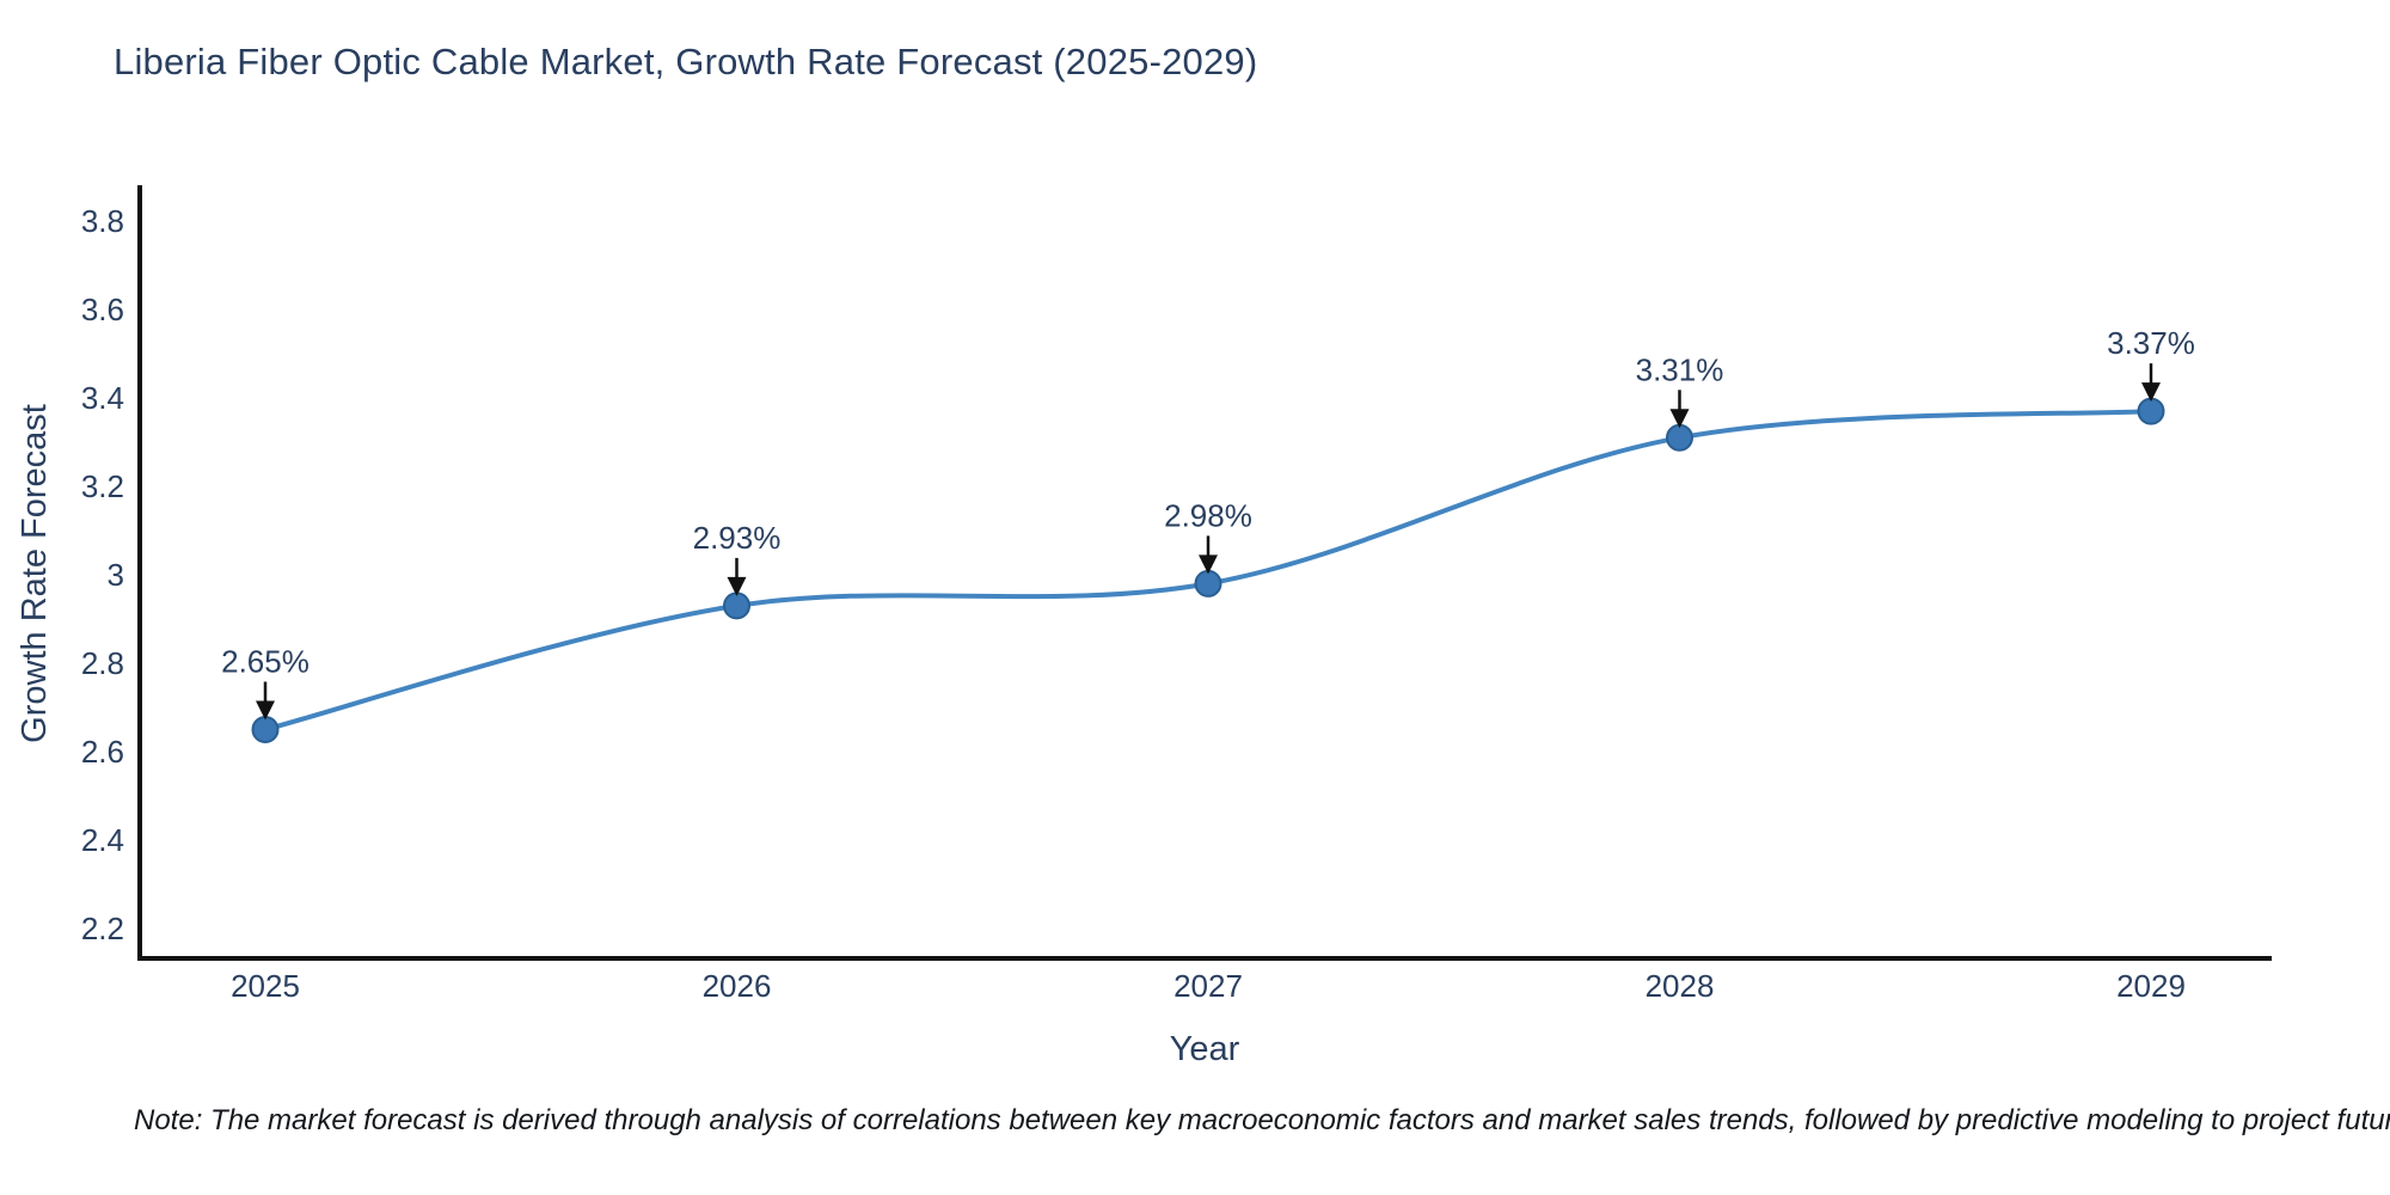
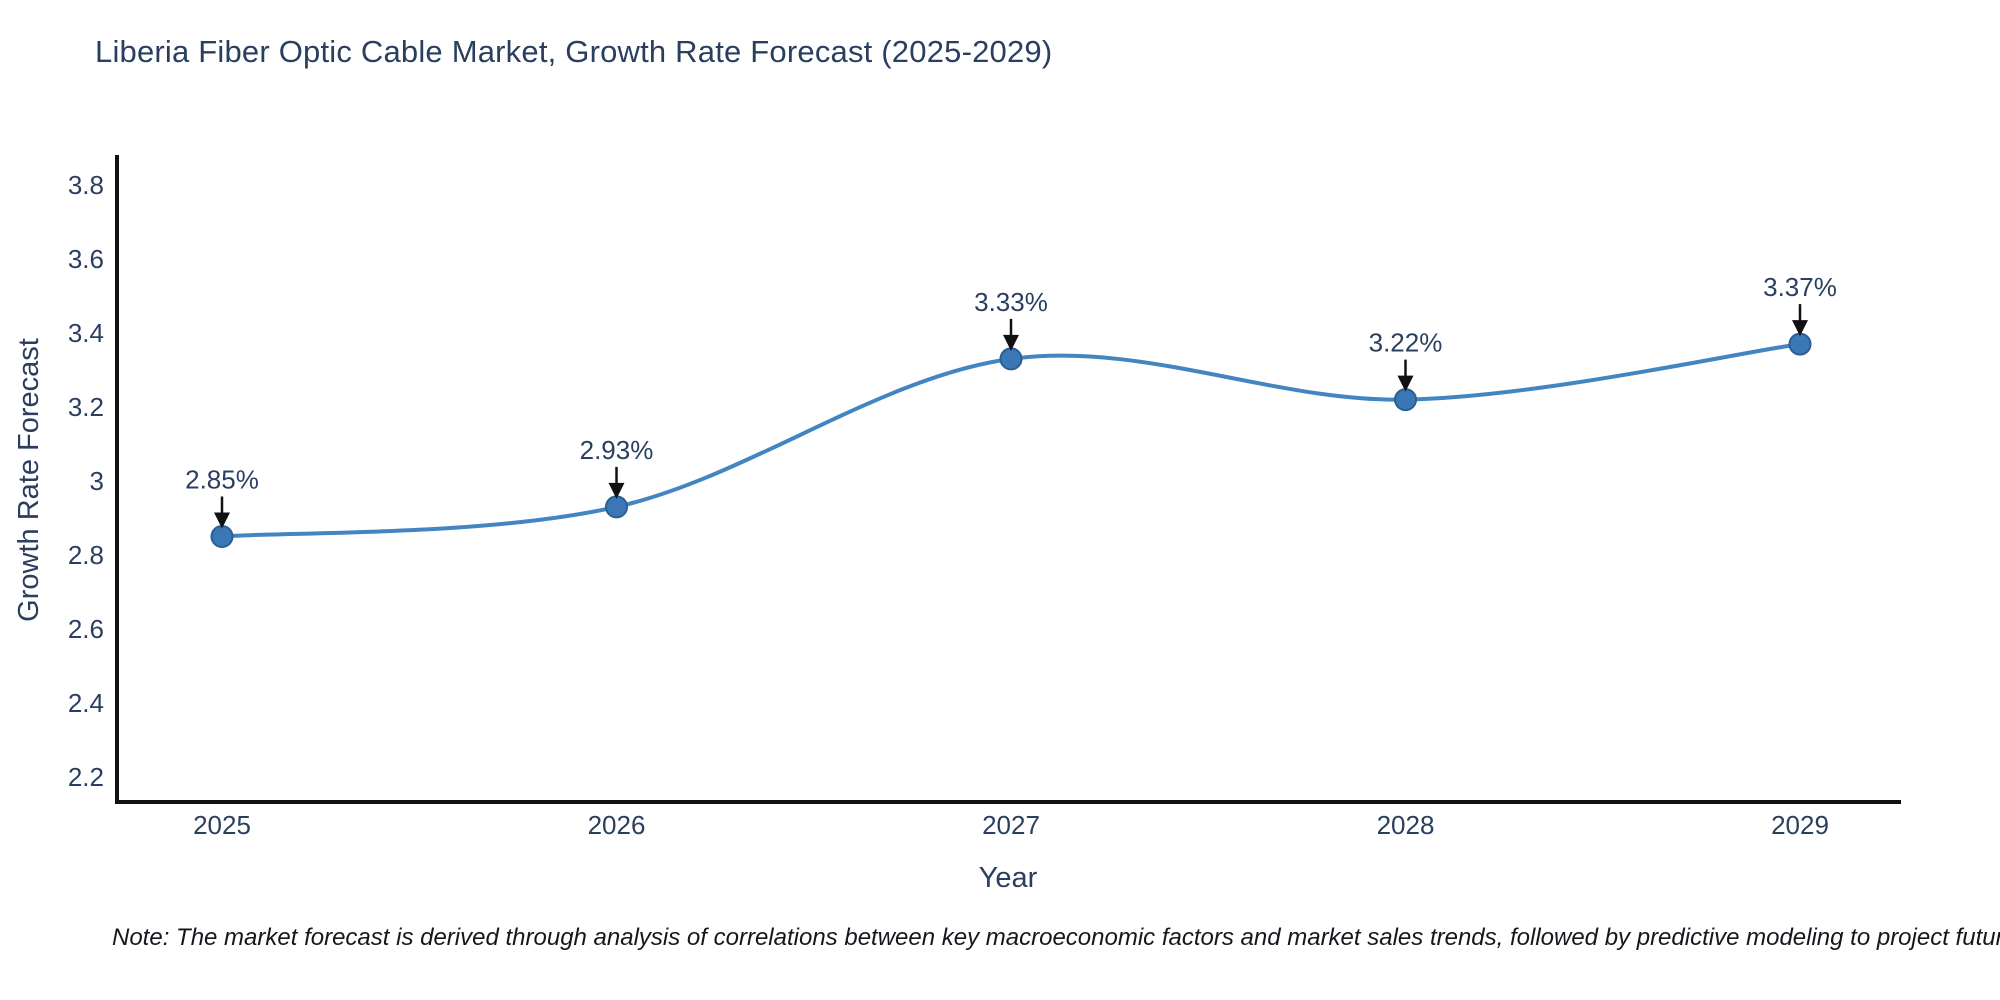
2025: 2.65% -> 2.85%
2027: 2.98% -> 3.33%
2028: 3.31% -> 3.22%
